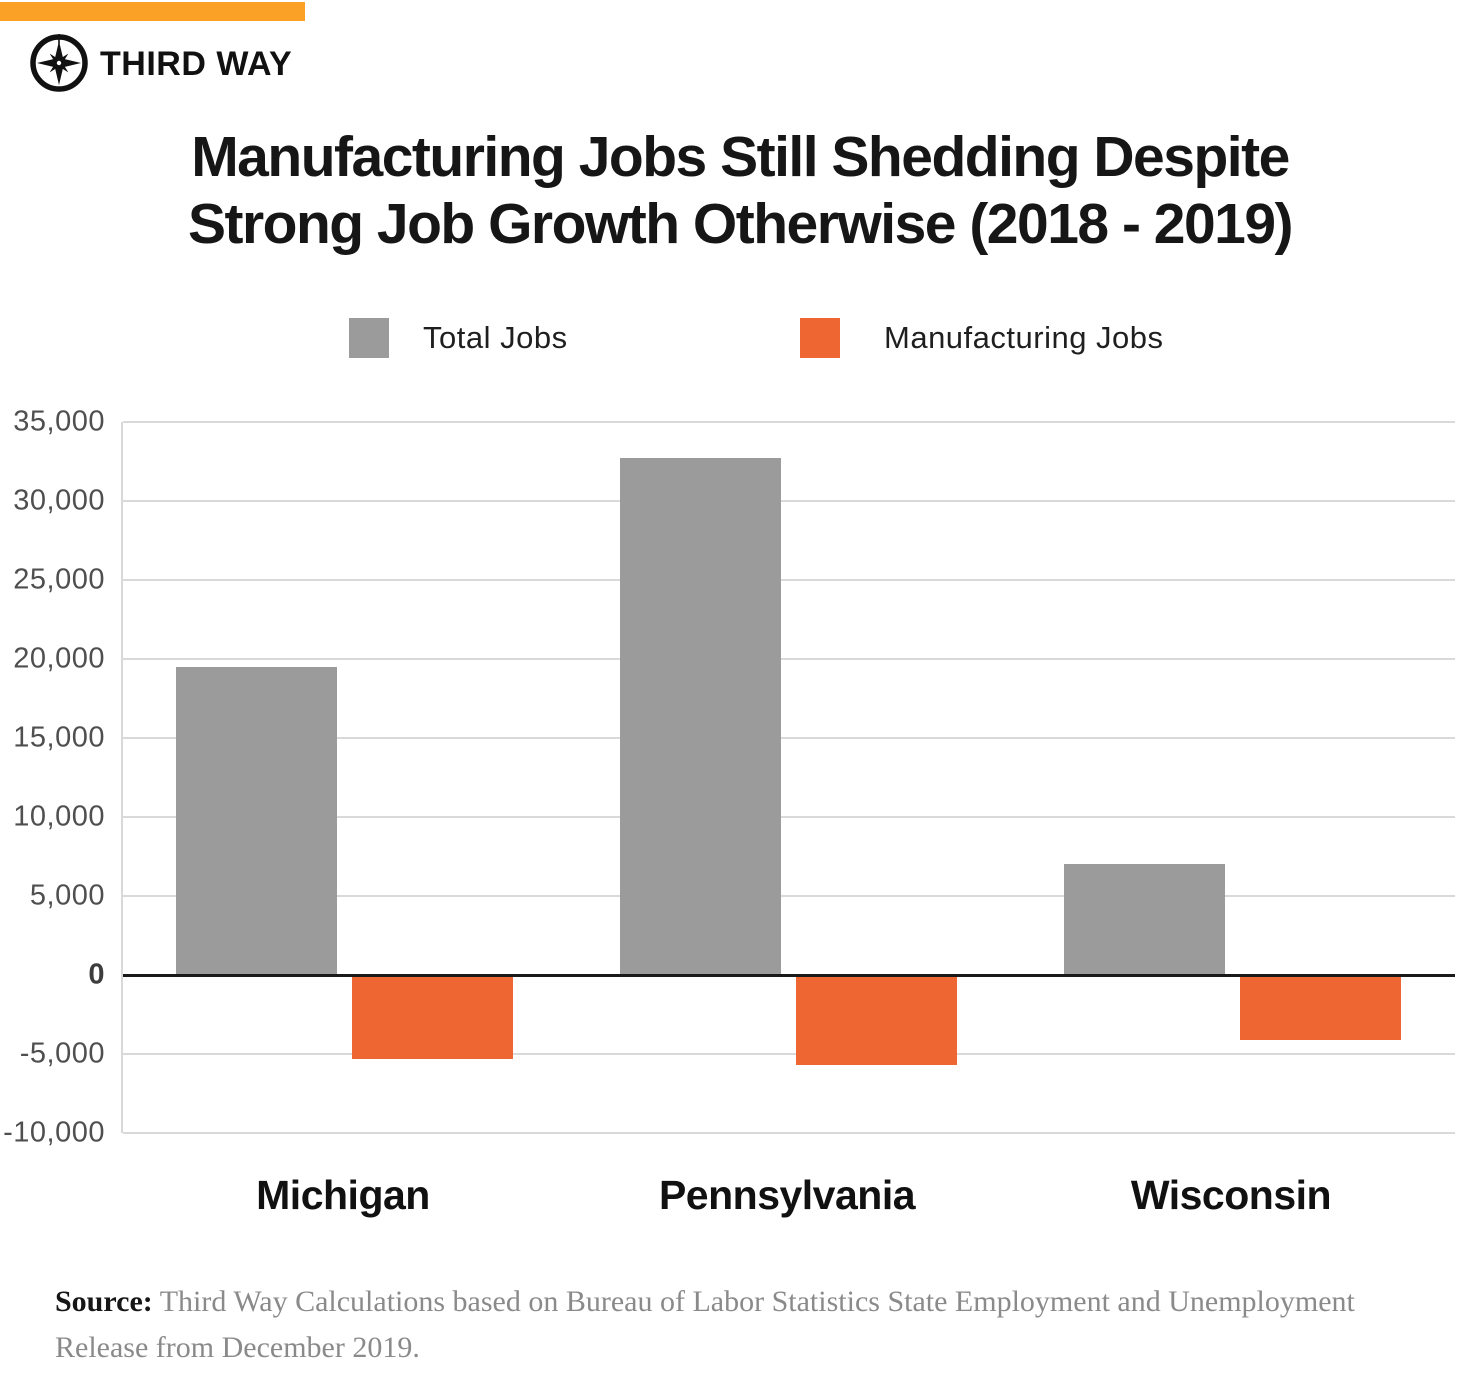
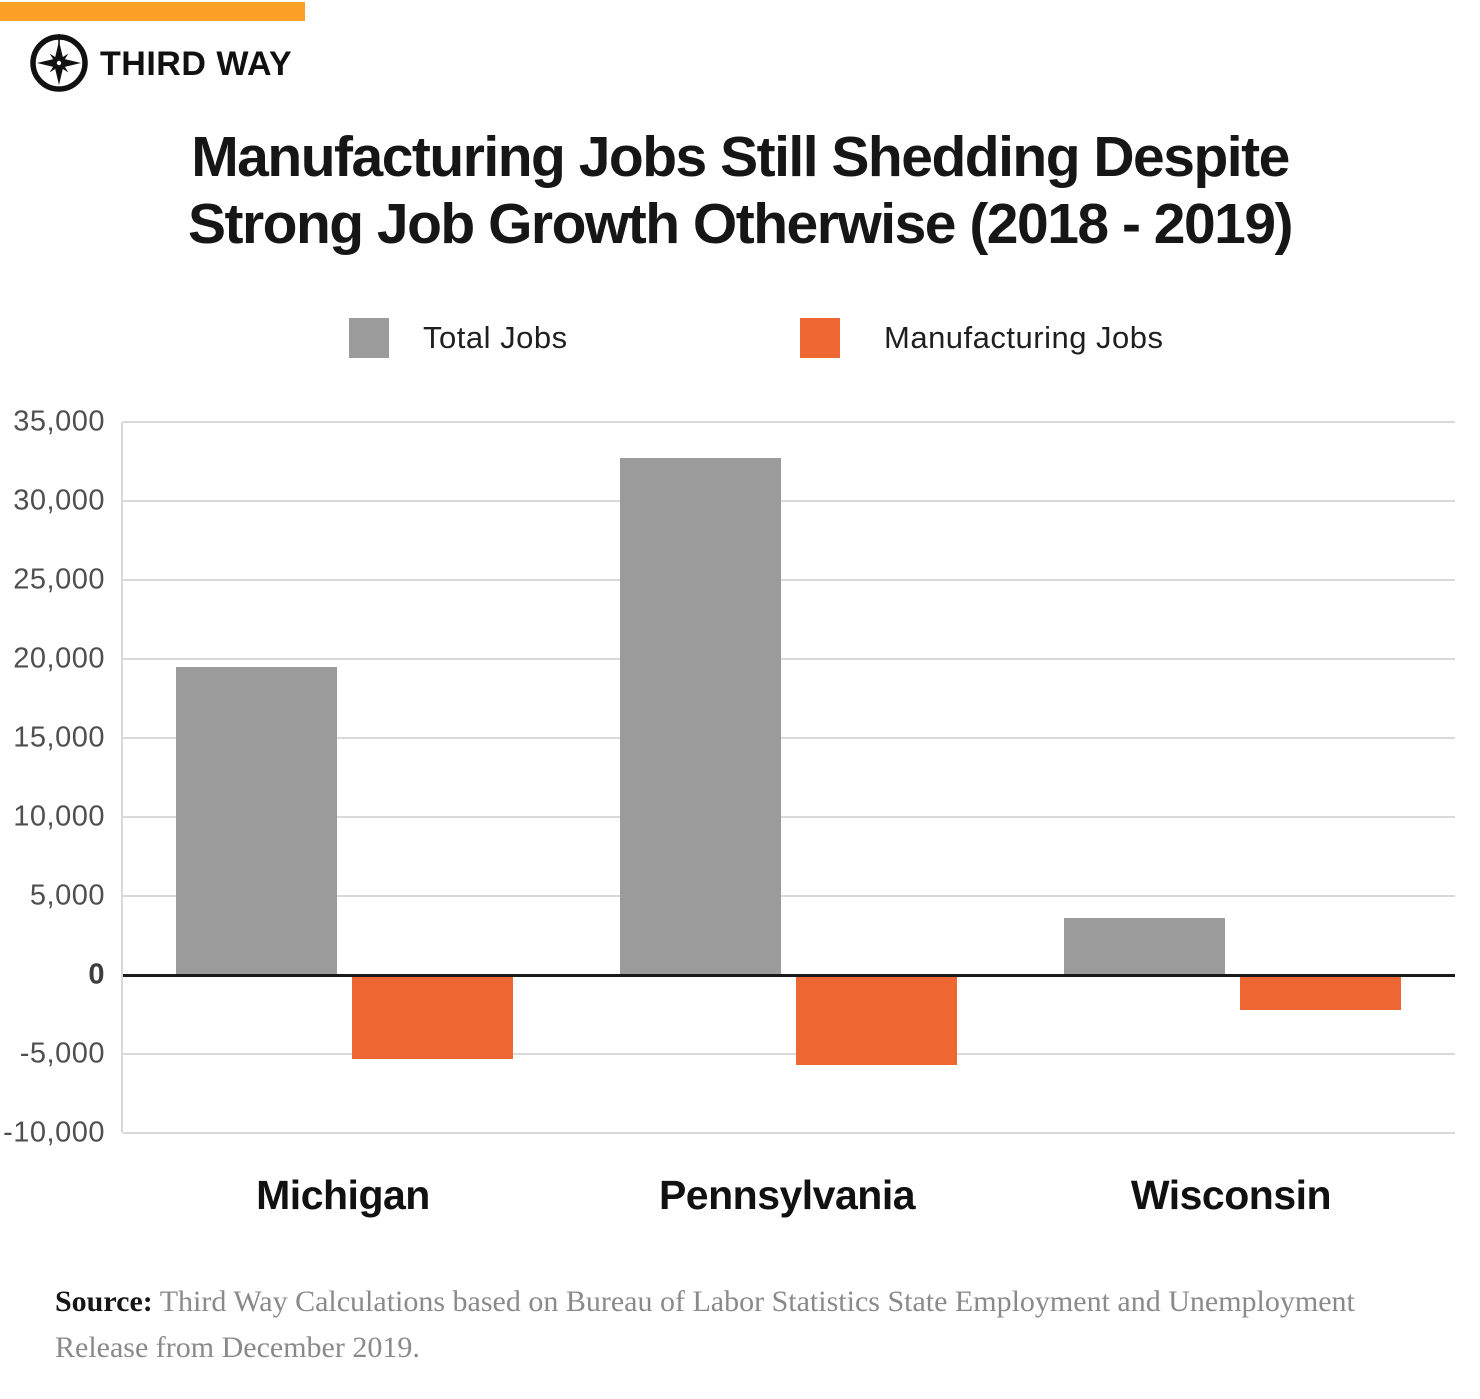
Total Jobs/Wisconsin: 7000 -> 3600
Manufacturing Jobs/Wisconsin: -4100 -> -2200
